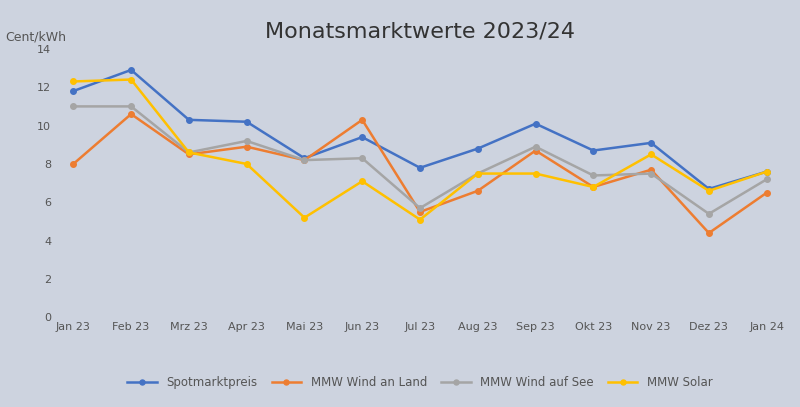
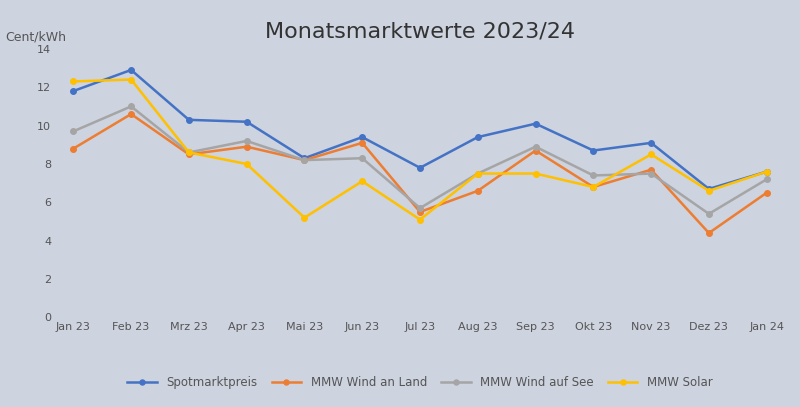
MMW Wind an Land/Jan 23: 8.0 -> 8.8
MMW Wind auf See/Jan 23: 11.0 -> 9.7
MMW Wind an Land/Jun 23: 10.3 -> 9.1
Spotmarktpreis/Aug 23: 8.8 -> 9.4
